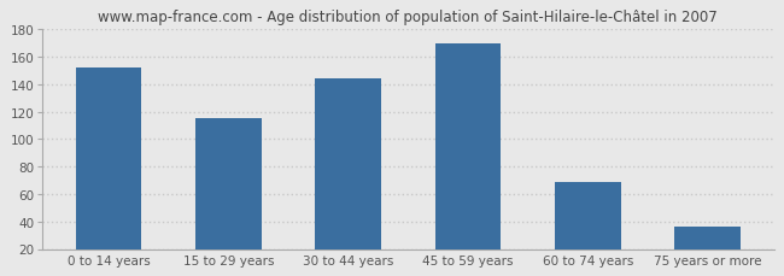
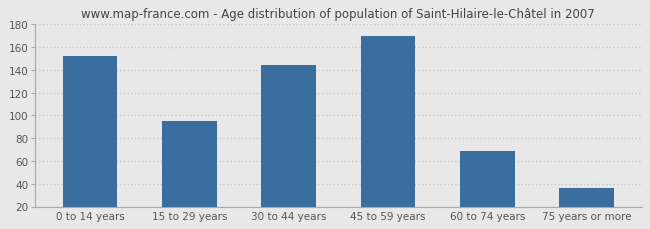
15 to 29 years: 115 -> 95
